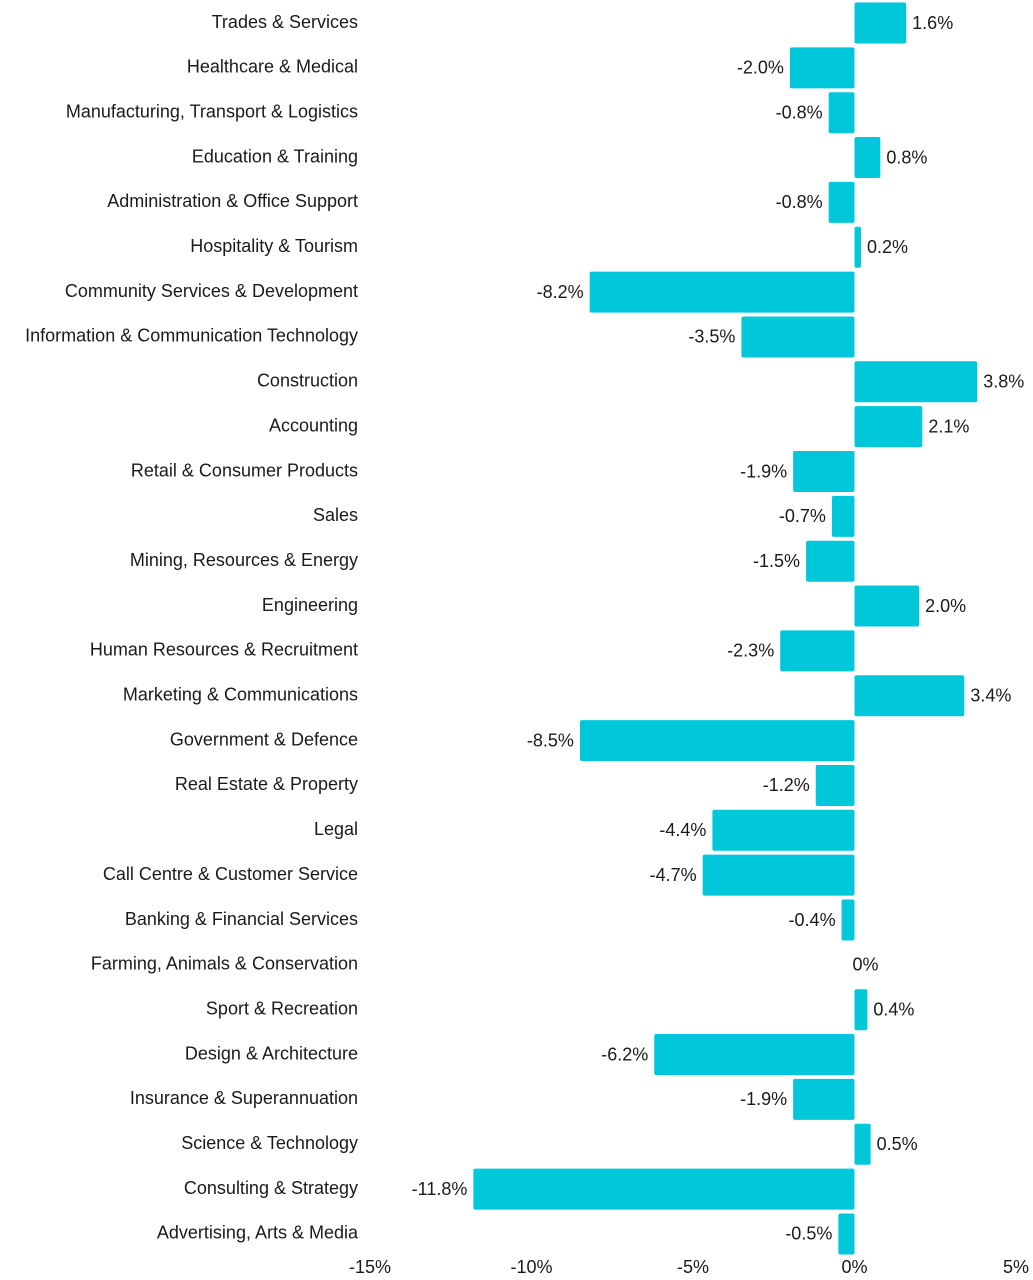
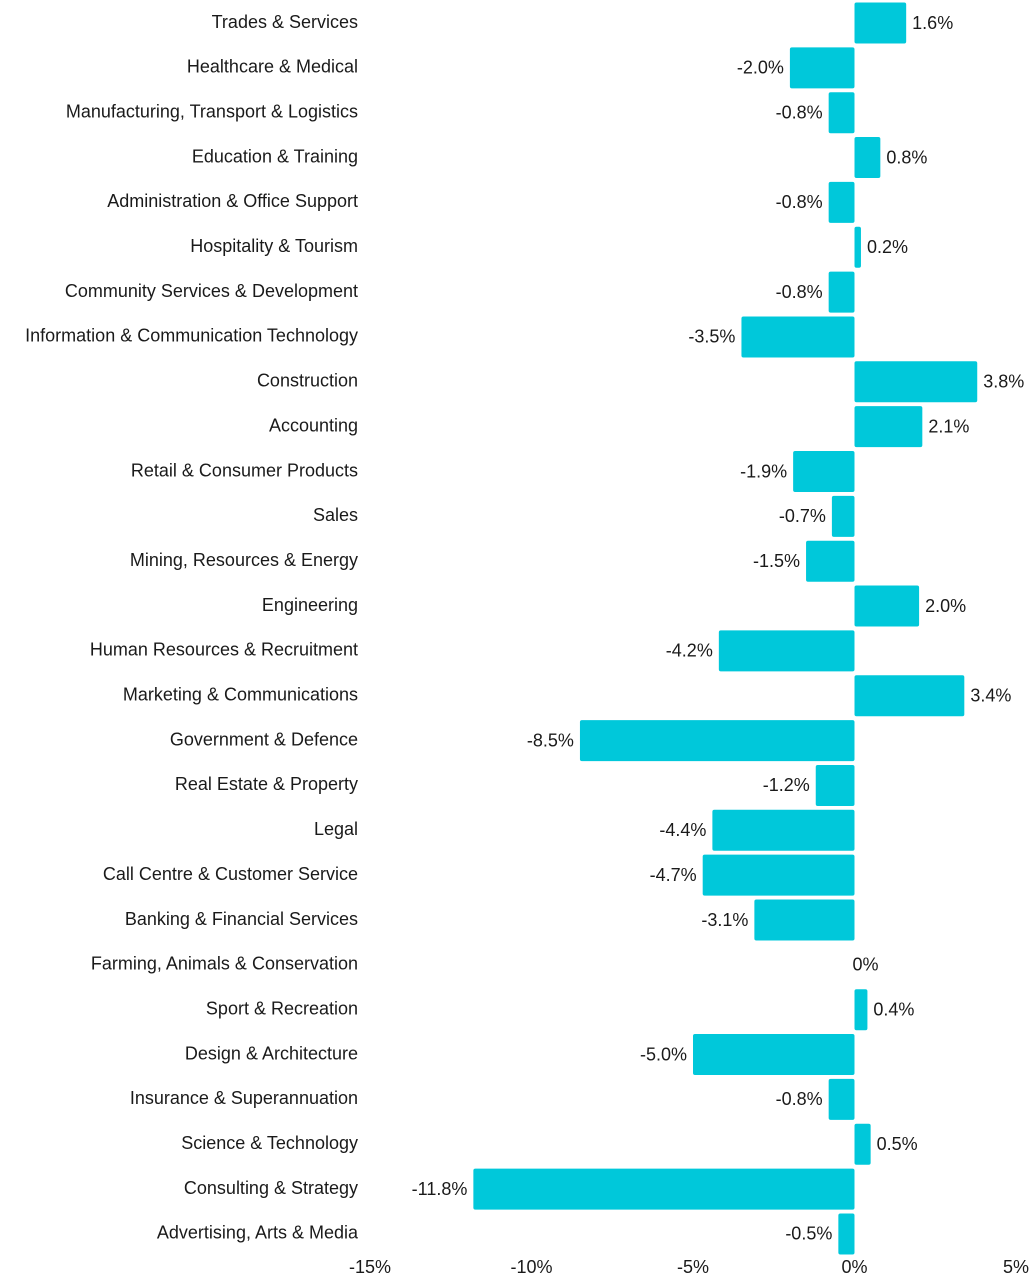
Community Services & Development: -8.2% -> -0.8%
Human Resources & Recruitment: -2.3% -> -4.2%
Banking & Financial Services: -0.4% -> -3.1%
Design & Architecture: -6.2% -> -5.0%
Insurance & Superannuation: -1.9% -> -0.8%
